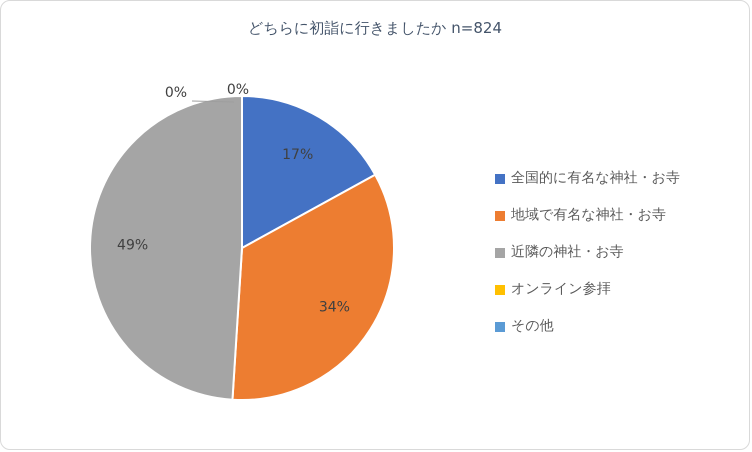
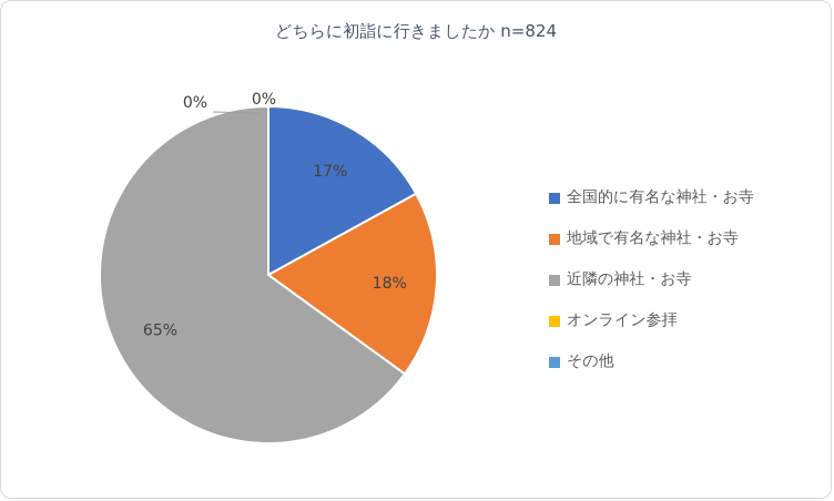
地域で有名な神社・お寺: 34% -> 18%
近隣の神社・お寺: 49% -> 65%
